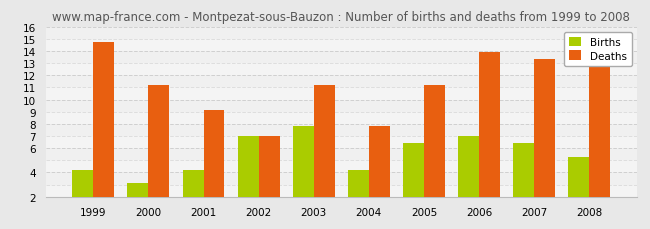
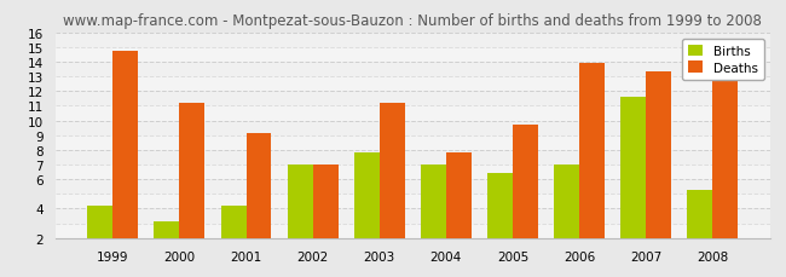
Births/2004: 4.2 -> 7.0
Deaths/2005: 11.2 -> 9.7
Births/2007: 6.4 -> 11.6
